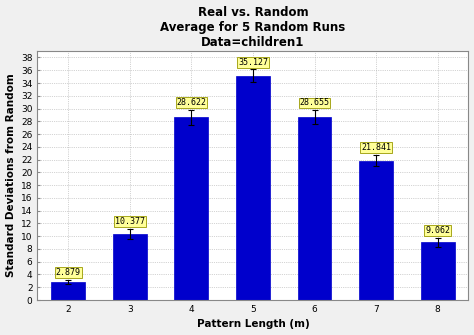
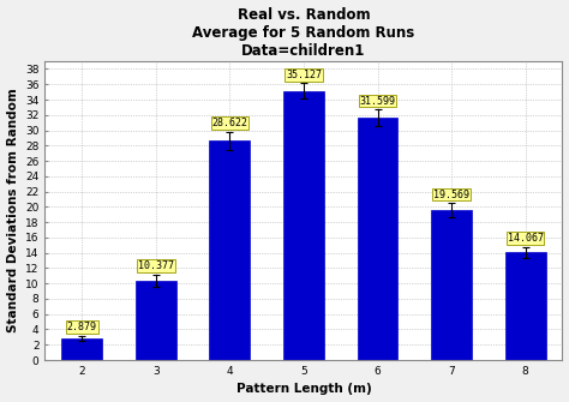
6: 28.655 -> 31.599
7: 21.841 -> 19.569
8: 9.062 -> 14.067
